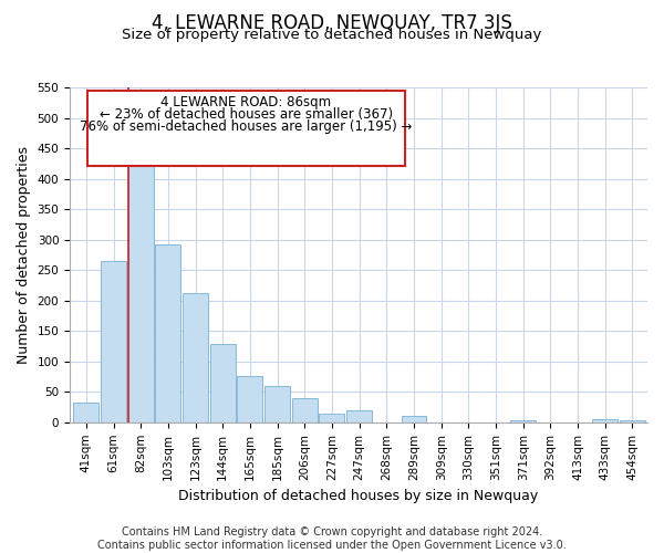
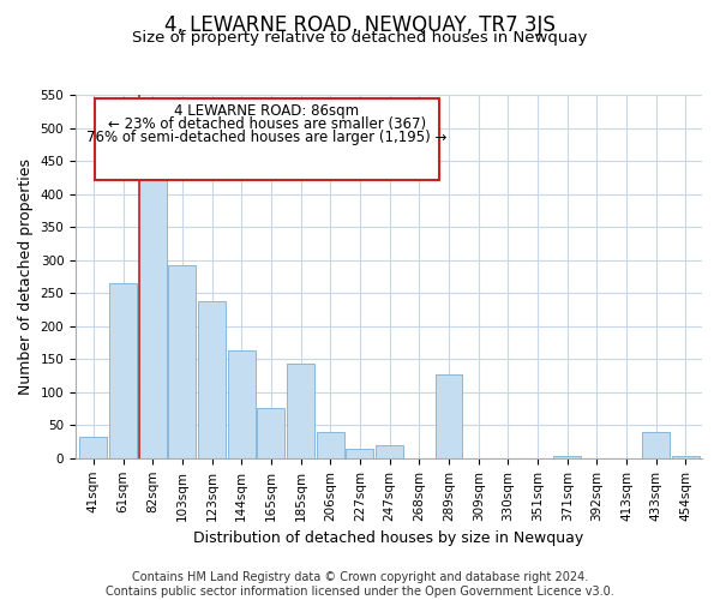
123sqm: 213 -> 238
144sqm: 129 -> 164
185sqm: 59 -> 144
289sqm: 10 -> 126
433sqm: 5 -> 40
